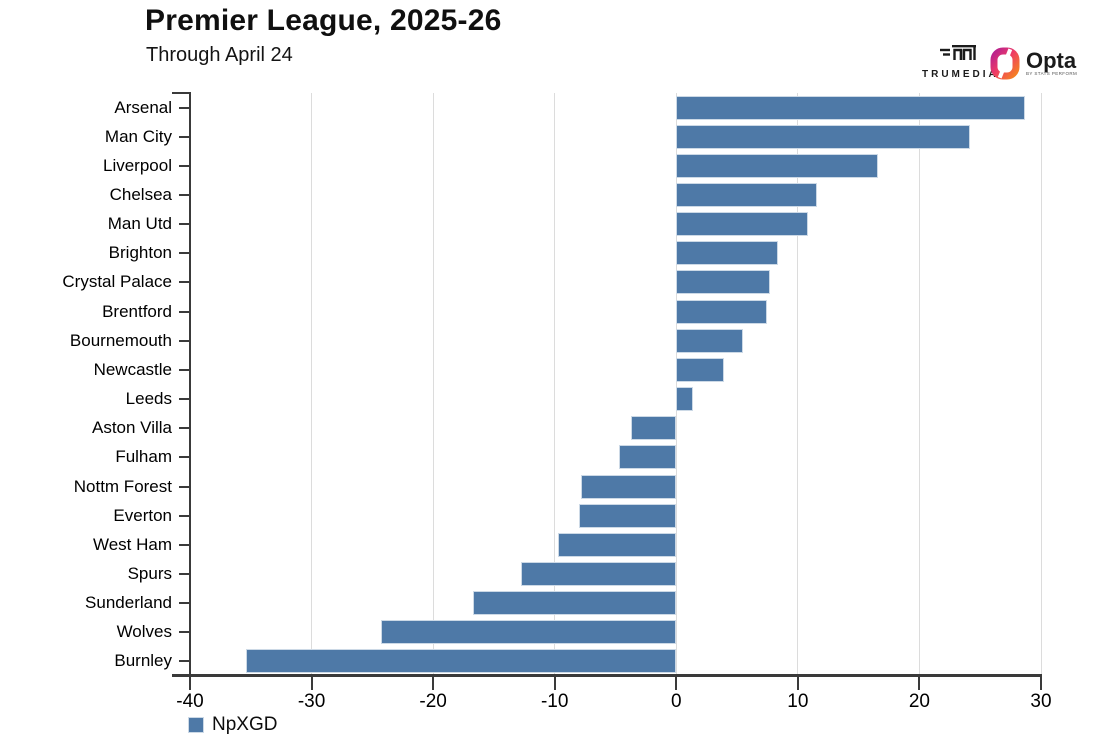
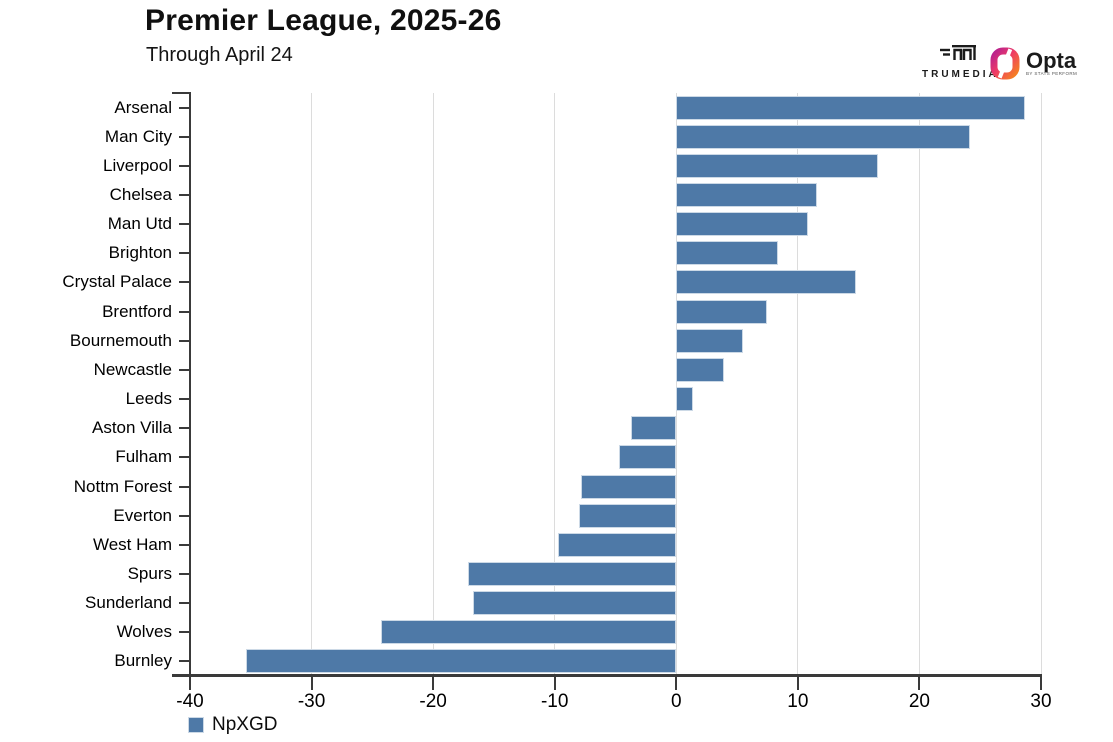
Crystal Palace: 7.7 -> 14.8
Spurs: -12.8 -> -17.1
